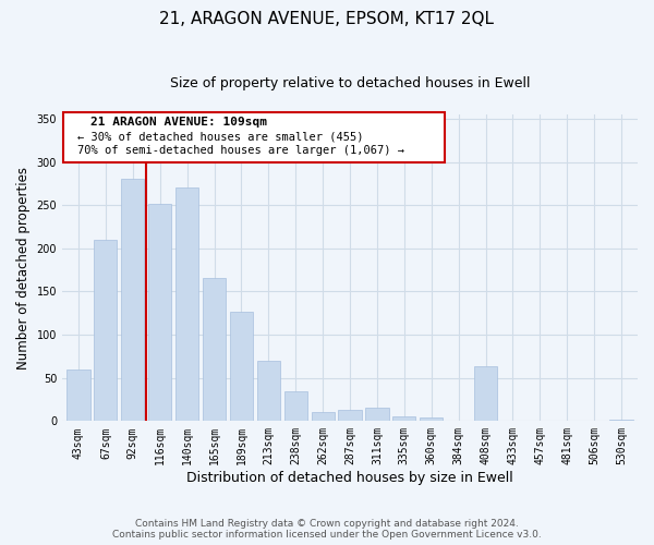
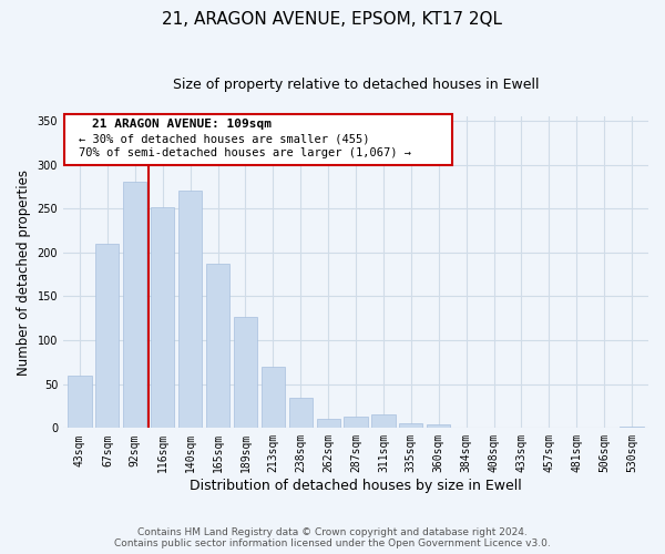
165sqm: 166 -> 187
408sqm: 64 -> 1
